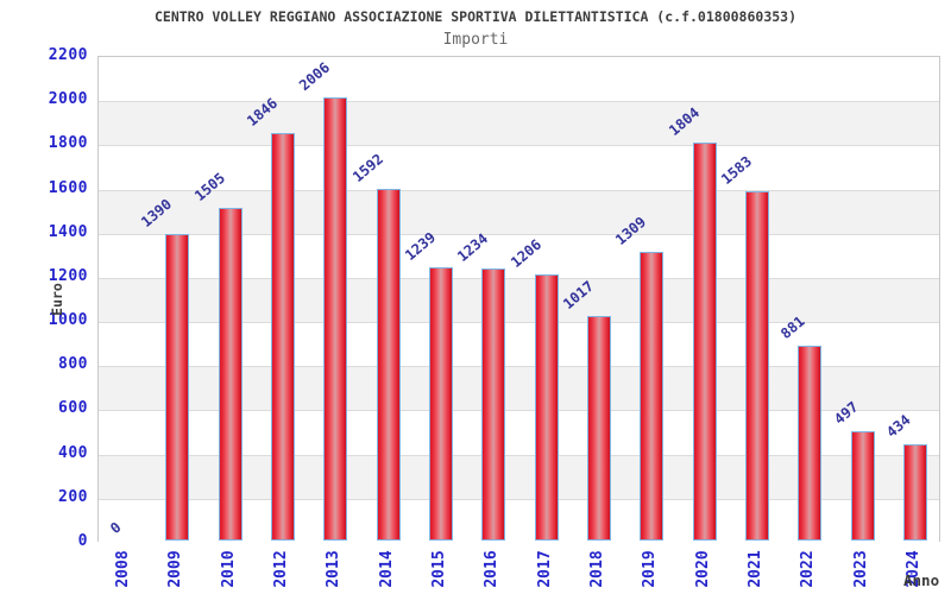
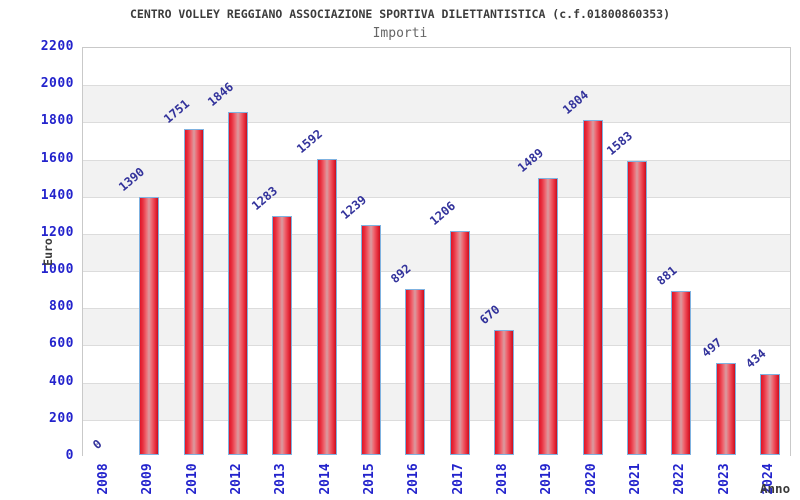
2010: 1505 -> 1751
2013: 2006 -> 1283
2016: 1234 -> 892
2018: 1017 -> 670
2019: 1309 -> 1489
